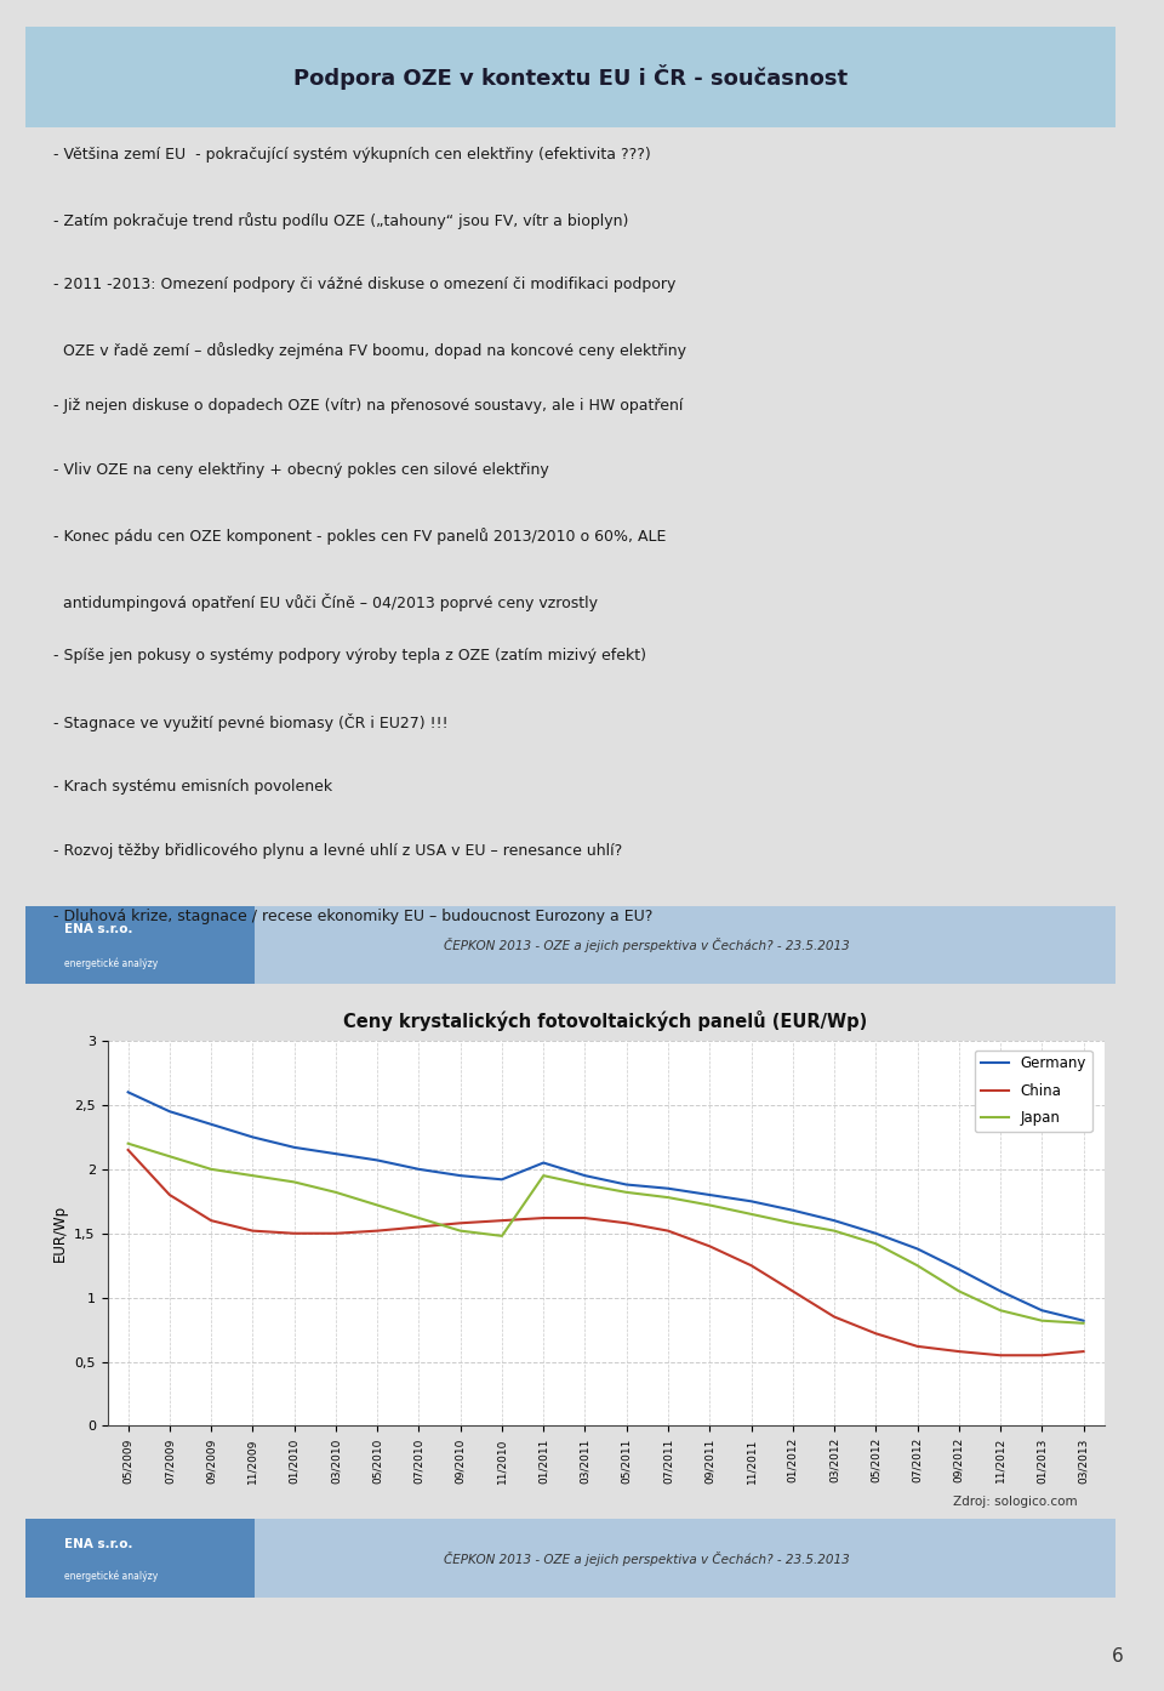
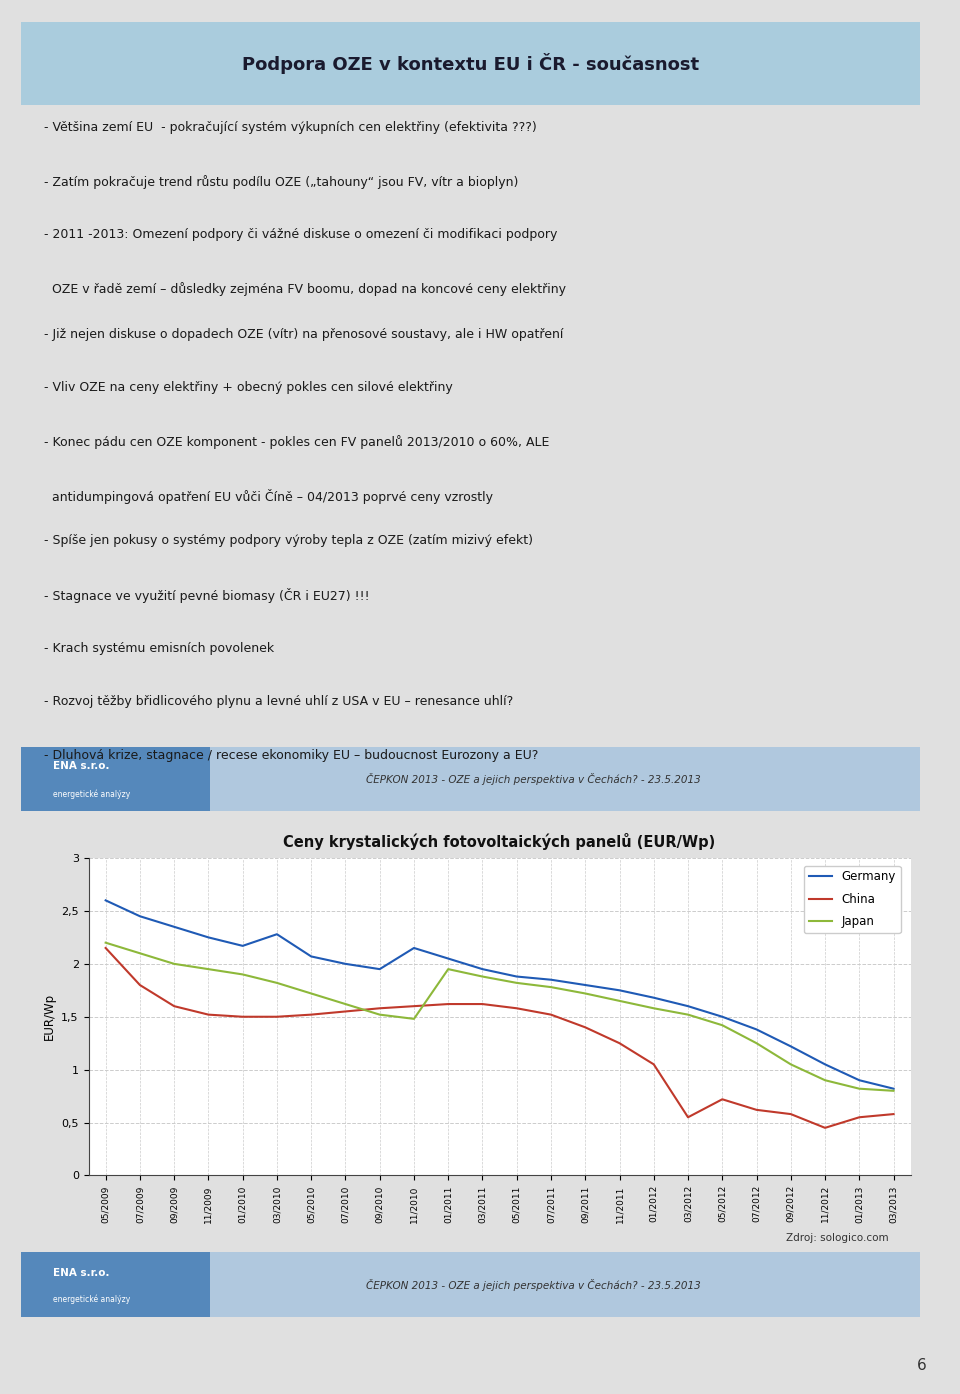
Germany/03/2010: 2,12 -> 2,28
Germany/11/2010: 1,92 -> 2,15
China/03/2012: 0,85 -> 0,55
China/11/2012: 0,55 -> 0,45
